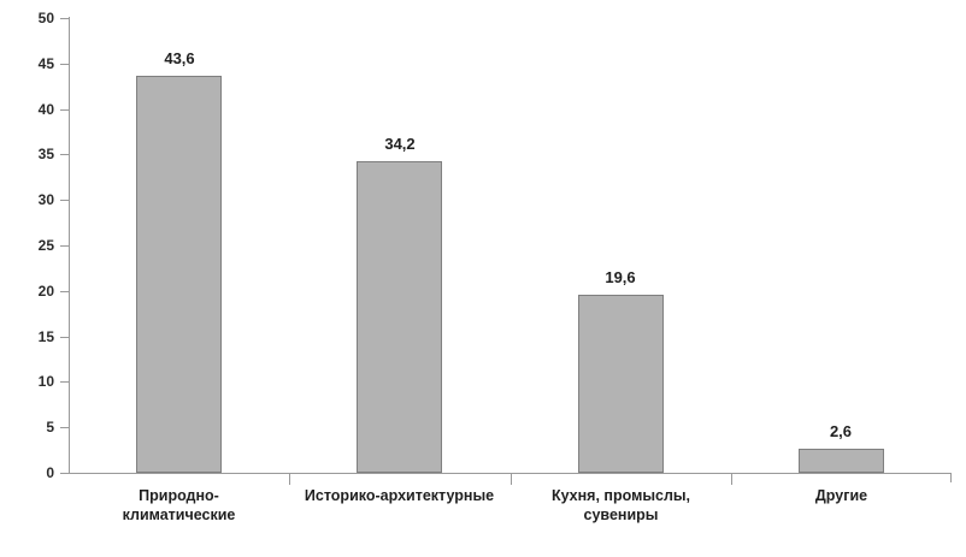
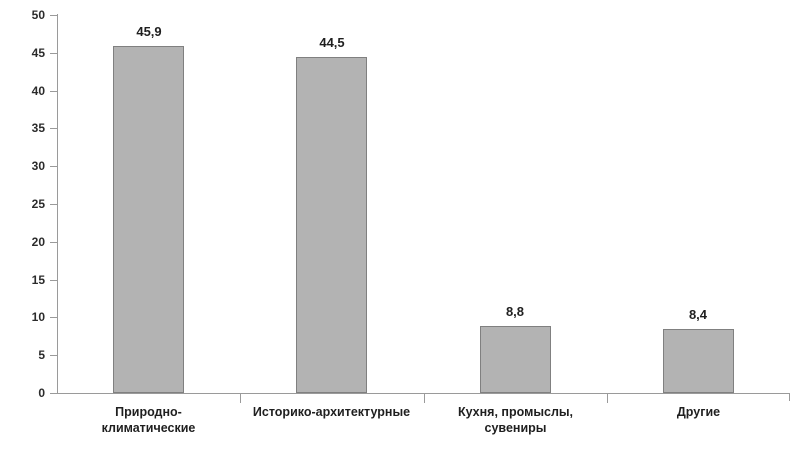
Природно- климатические: 43,6 -> 45,9
Историко-архитектурные: 34,2 -> 44,5
Кухня, промыслы, сувениры: 19,6 -> 8,8
Другие: 2,6 -> 8,4
